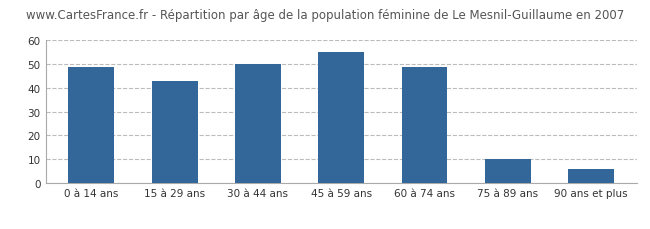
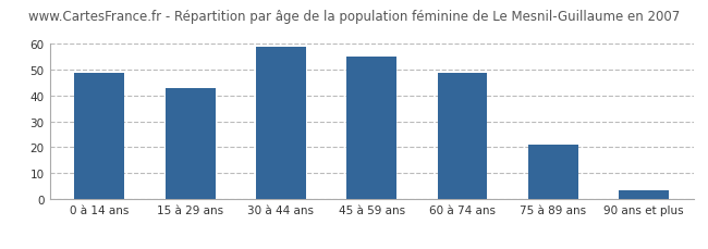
30 à 44 ans: 50.0 -> 59.0
75 à 89 ans: 10.0 -> 21.0
90 ans et plus: 6.0 -> 3.5
